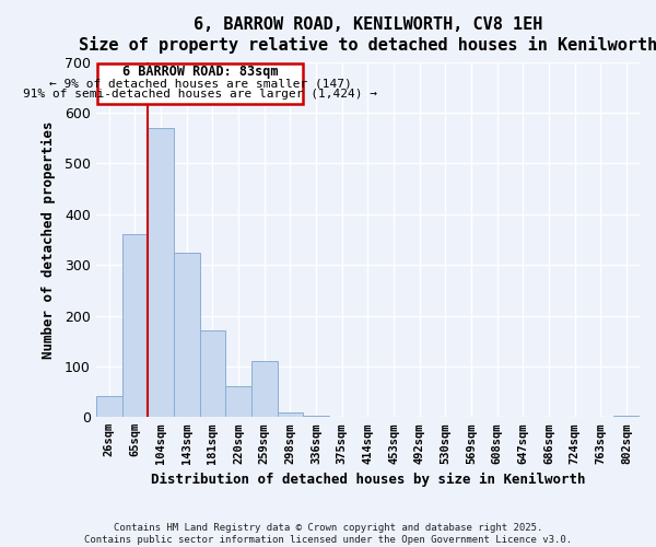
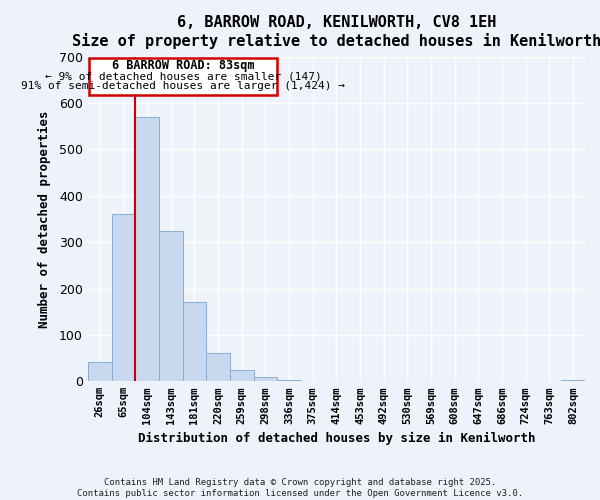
259sqm: 110 -> 25
